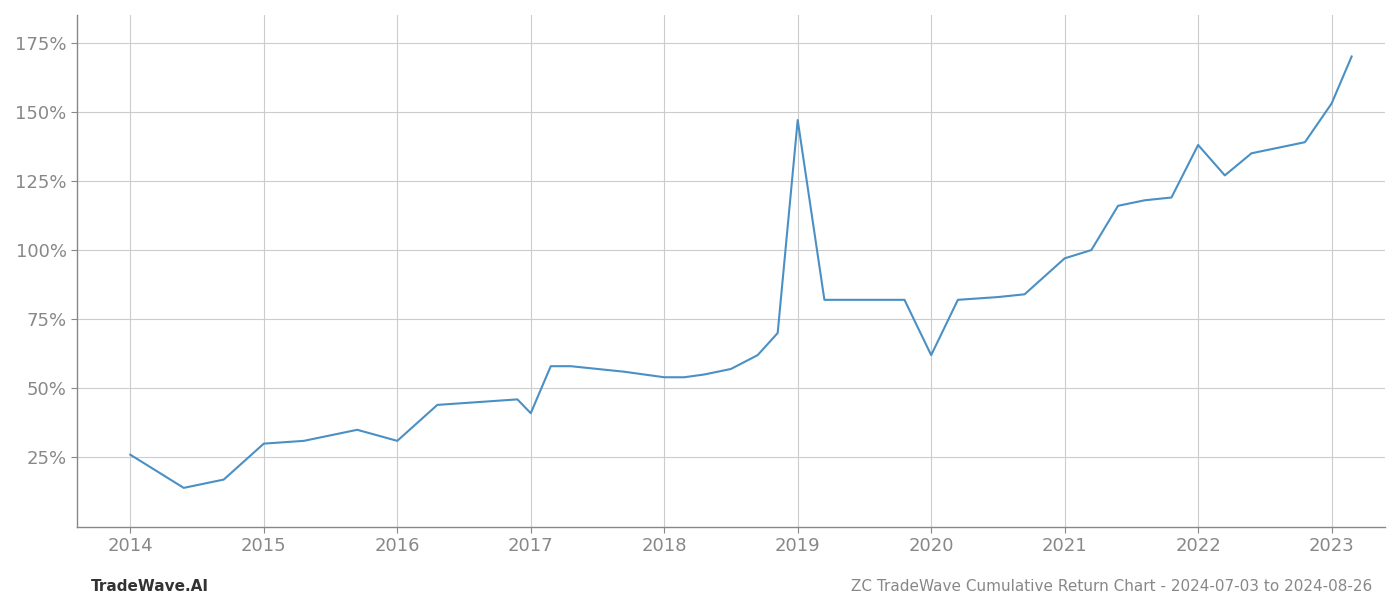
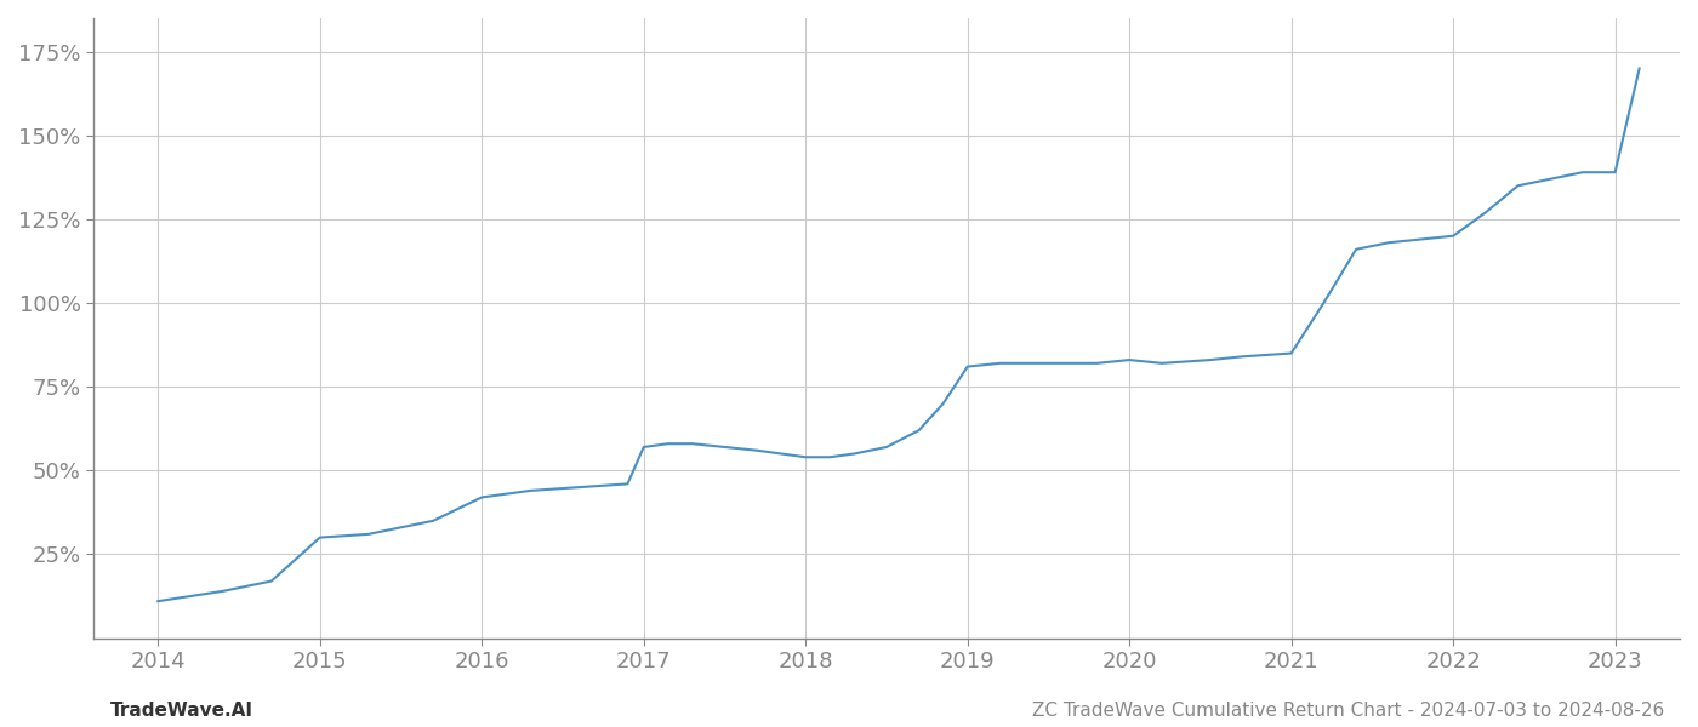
2014: 26% -> 11%
2016: 31% -> 42%
2017: 41% -> 57%
2019: 147% -> 81%
2020: 62% -> 83%
2021: 97% -> 85%
2022: 138% -> 120%
2023: 153% -> 139%
